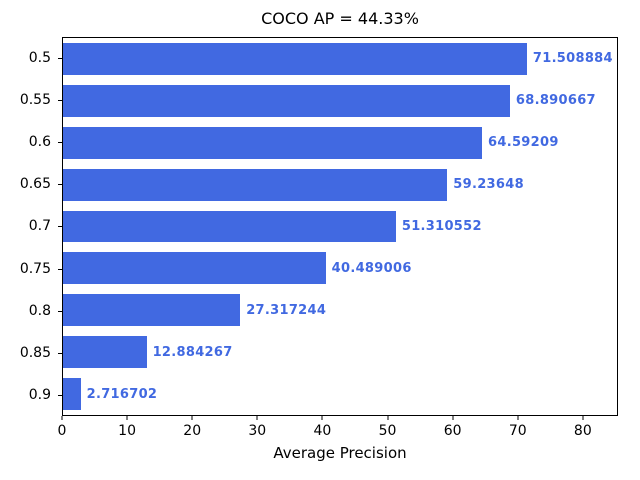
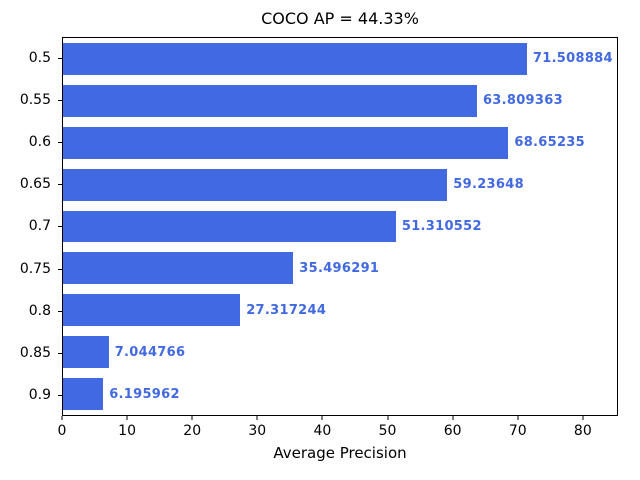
0.55: 68.890667 -> 63.809363
0.6: 64.59209 -> 68.65235
0.75: 40.489006 -> 35.496291
0.85: 12.884267 -> 7.044766
0.9: 2.716702 -> 6.195962
